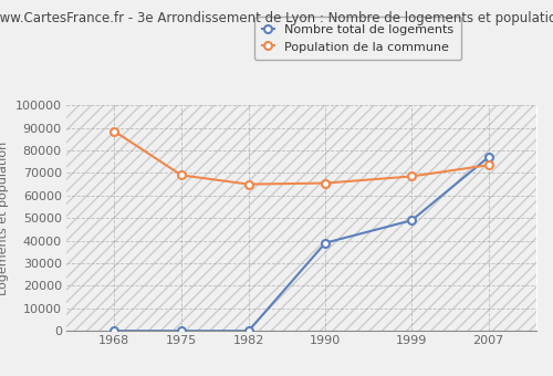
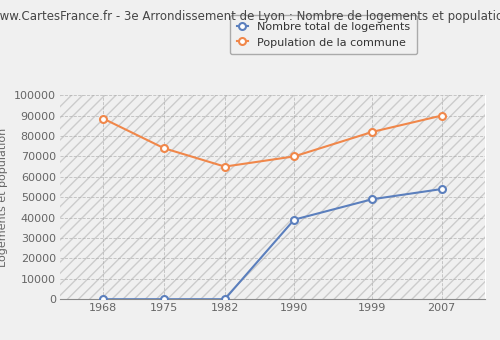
Population de la commune/1975: 69000 -> 74000
Population de la commune/1990: 65500 -> 70000
Population de la commune/1999: 68500 -> 82000
Nombre total de logements/2007: 77000 -> 54000
Population de la commune/2007: 73500 -> 90000
